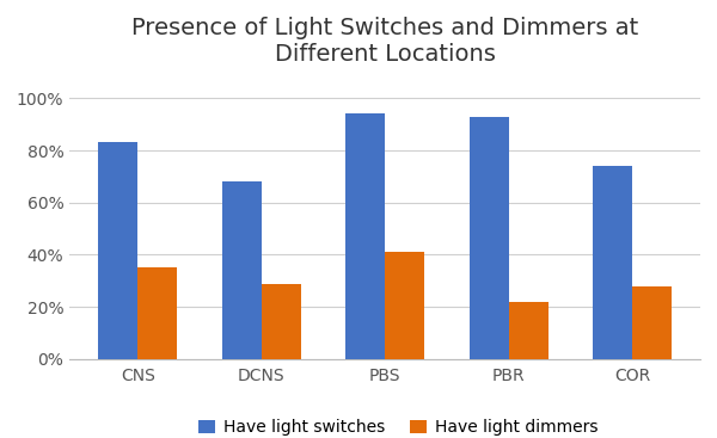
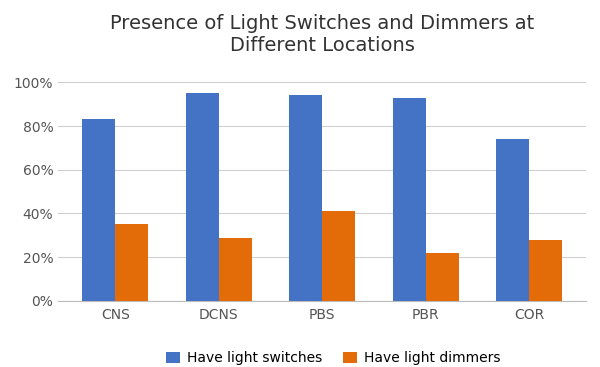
Have light switches/DCNS: 68% -> 95%
